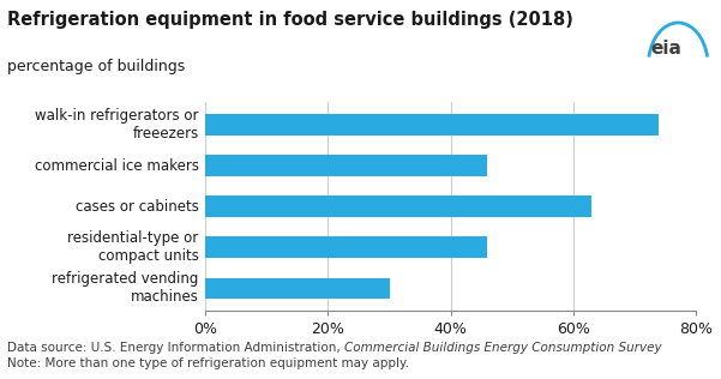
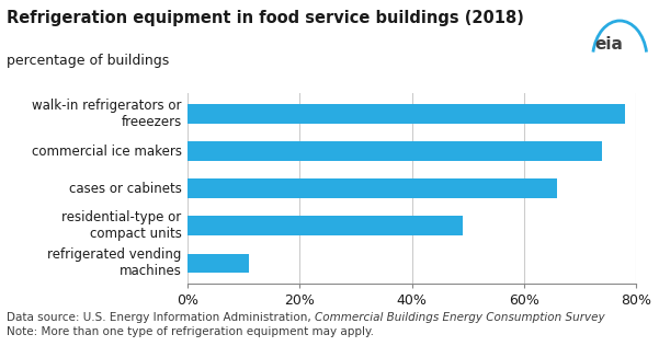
walk-in refrigerators or freeezers: 74% -> 78%
commercial ice makers: 46% -> 74%
cases or cabinets: 63% -> 66%
residential-type or compact units: 46% -> 49%
refrigerated vending machines: 30% -> 11%
